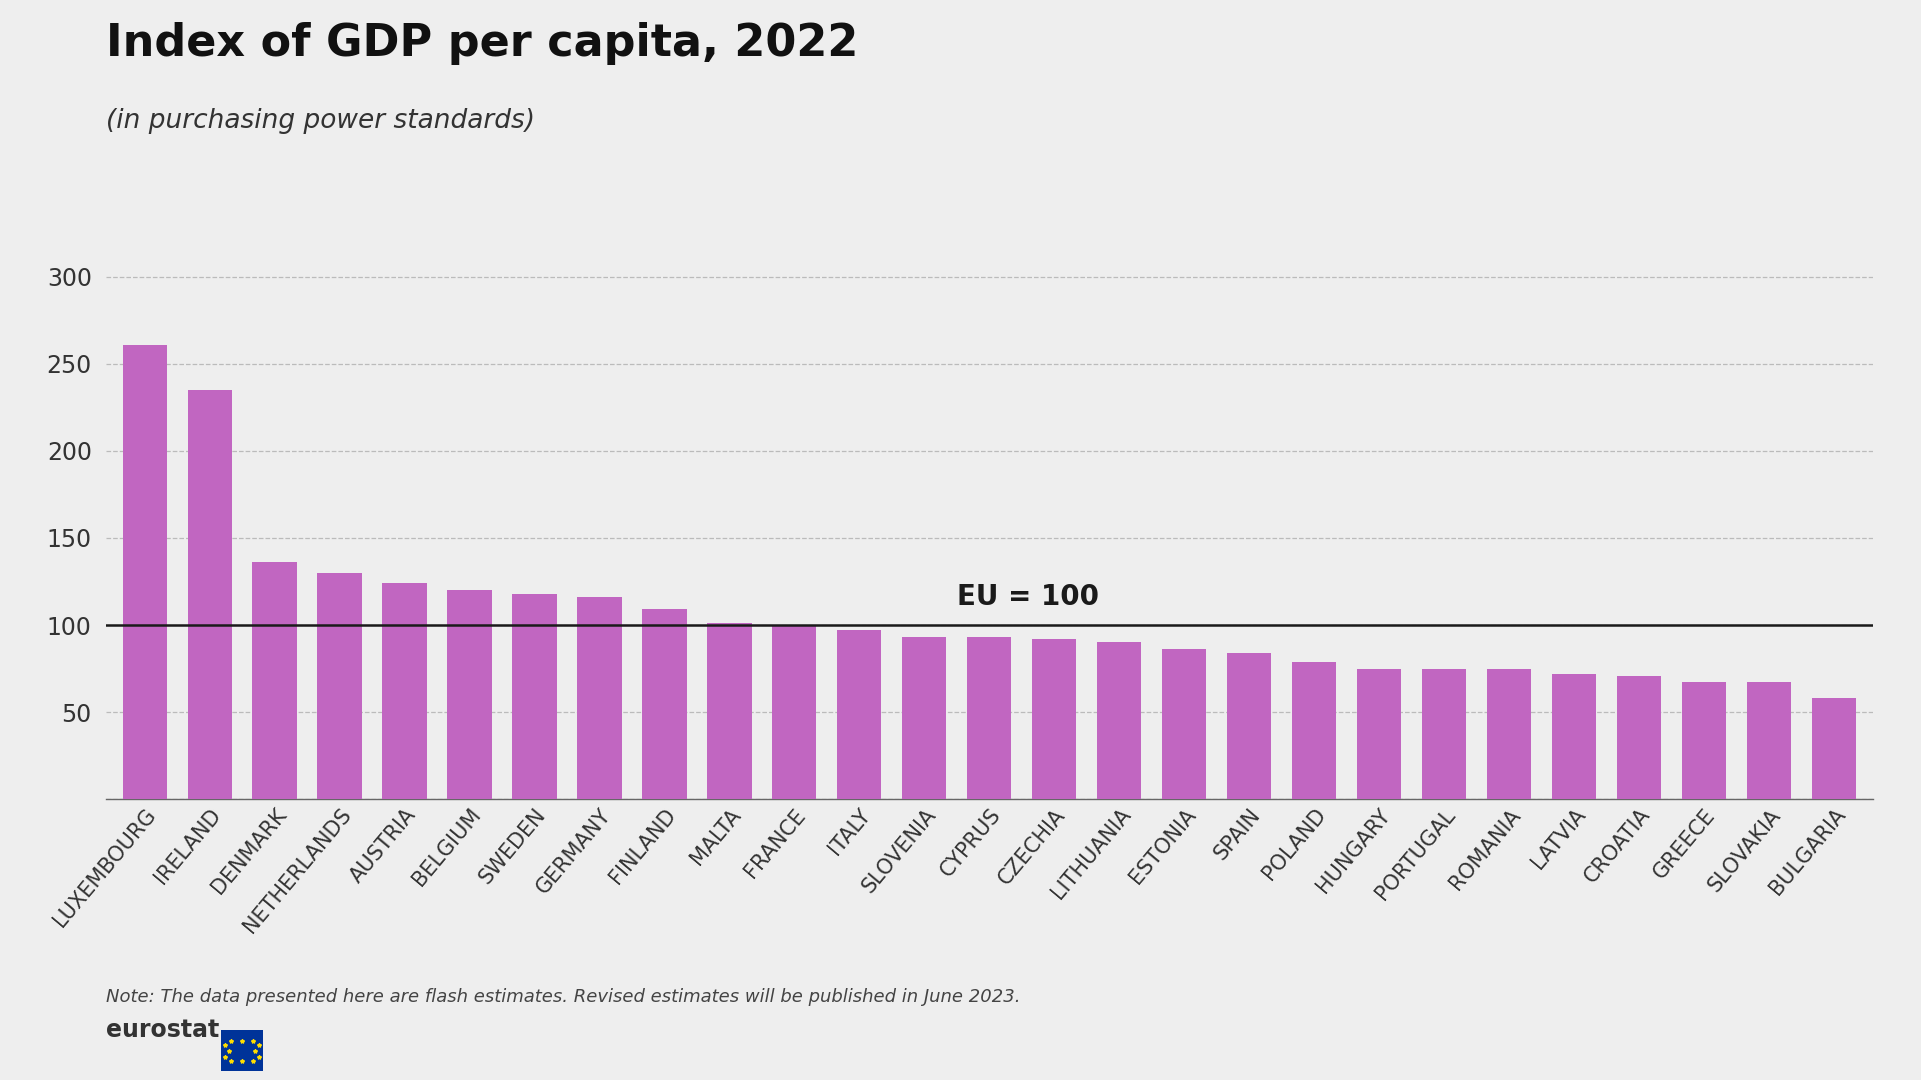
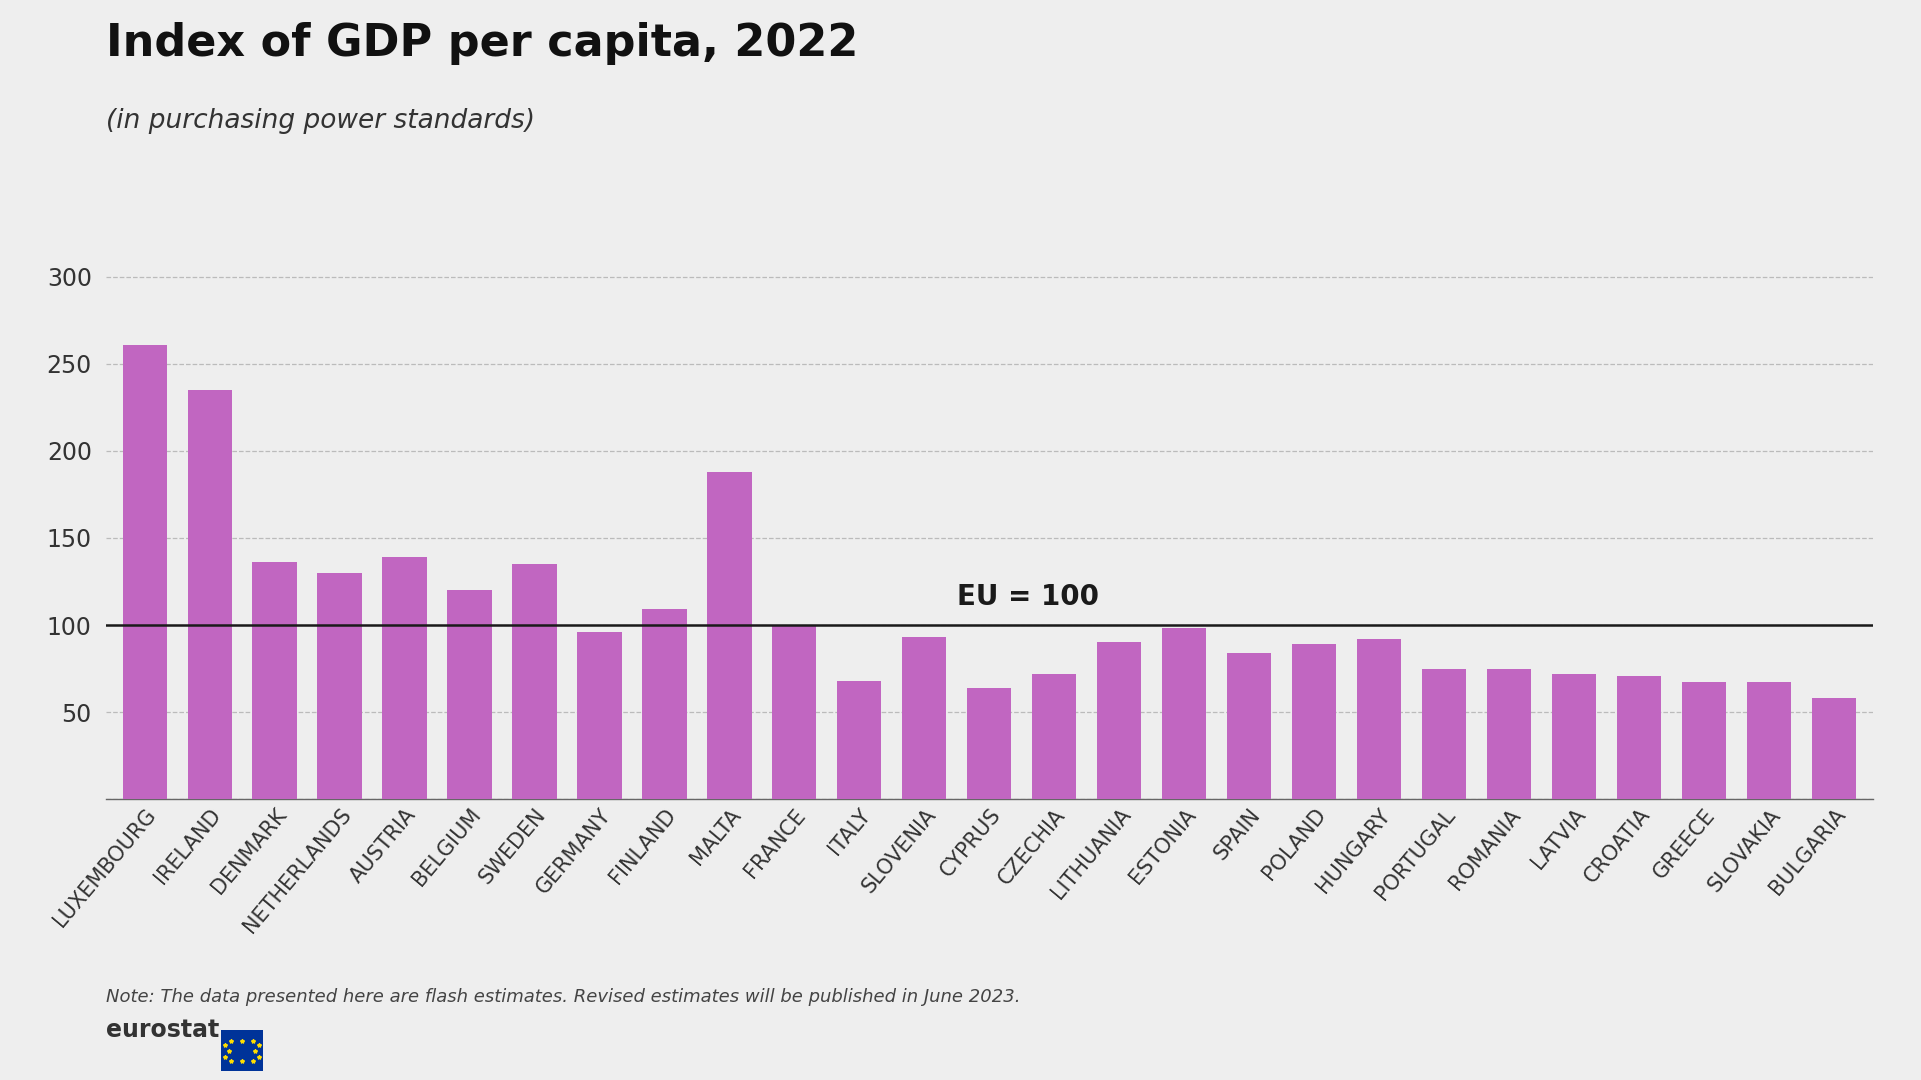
AUSTRIA: 124 -> 139
SWEDEN: 118 -> 135
GERMANY: 116 -> 96
MALTA: 101 -> 188
ITALY: 97 -> 68
CYPRUS: 93 -> 64
CZECHIA: 92 -> 72
ESTONIA: 86 -> 98
POLAND: 79 -> 89
HUNGARY: 75 -> 92
